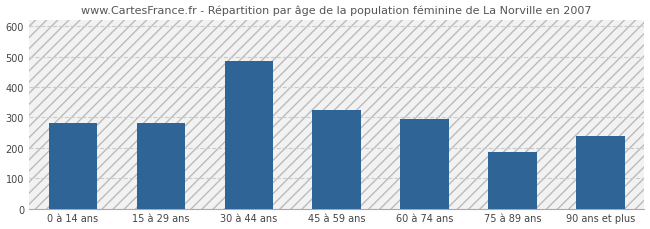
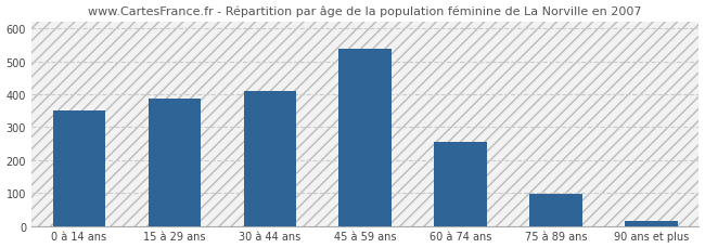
0 à 14 ans: 280 -> 350
15 à 29 ans: 280 -> 385
30 à 44 ans: 485 -> 408
45 à 59 ans: 325 -> 538
60 à 74 ans: 295 -> 255
75 à 89 ans: 185 -> 96
90 ans et plus: 240 -> 14
